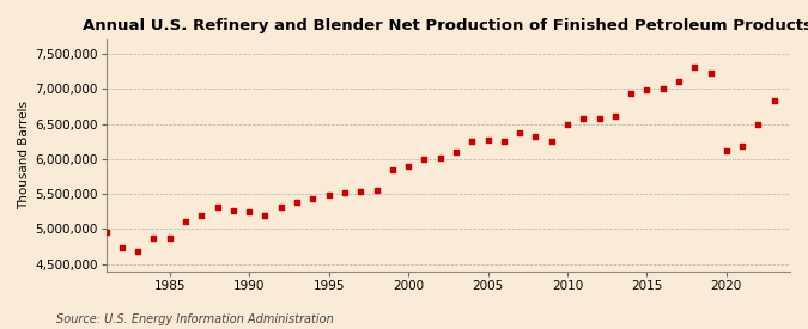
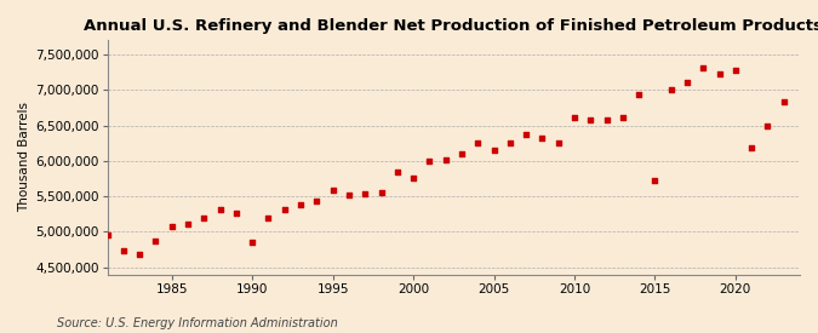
1985: 4,870,000 -> 5,080,000
1990: 5,250,000 -> 4,860,000
1995: 5,480,000 -> 5,580,000
2000: 5,890,000 -> 5,760,000
2005: 6,270,000 -> 6,160,000
2010: 6,500,000 -> 6,620,000
2015: 6,990,000 -> 5,720,000
2020: 6,110,000 -> 7,280,000
